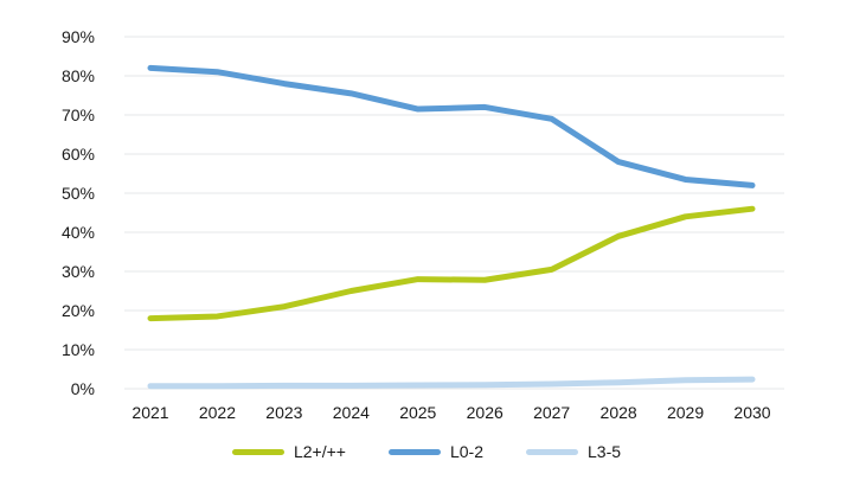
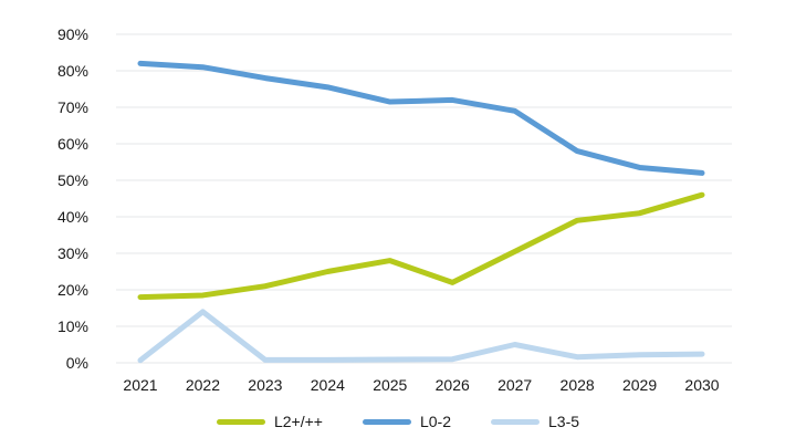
L3-5/2022: 1% -> 14%
L2+/++/2026: 28% -> 22%
L3-5/2027: 1% -> 5%
L2+/++/2029: 44% -> 41%
